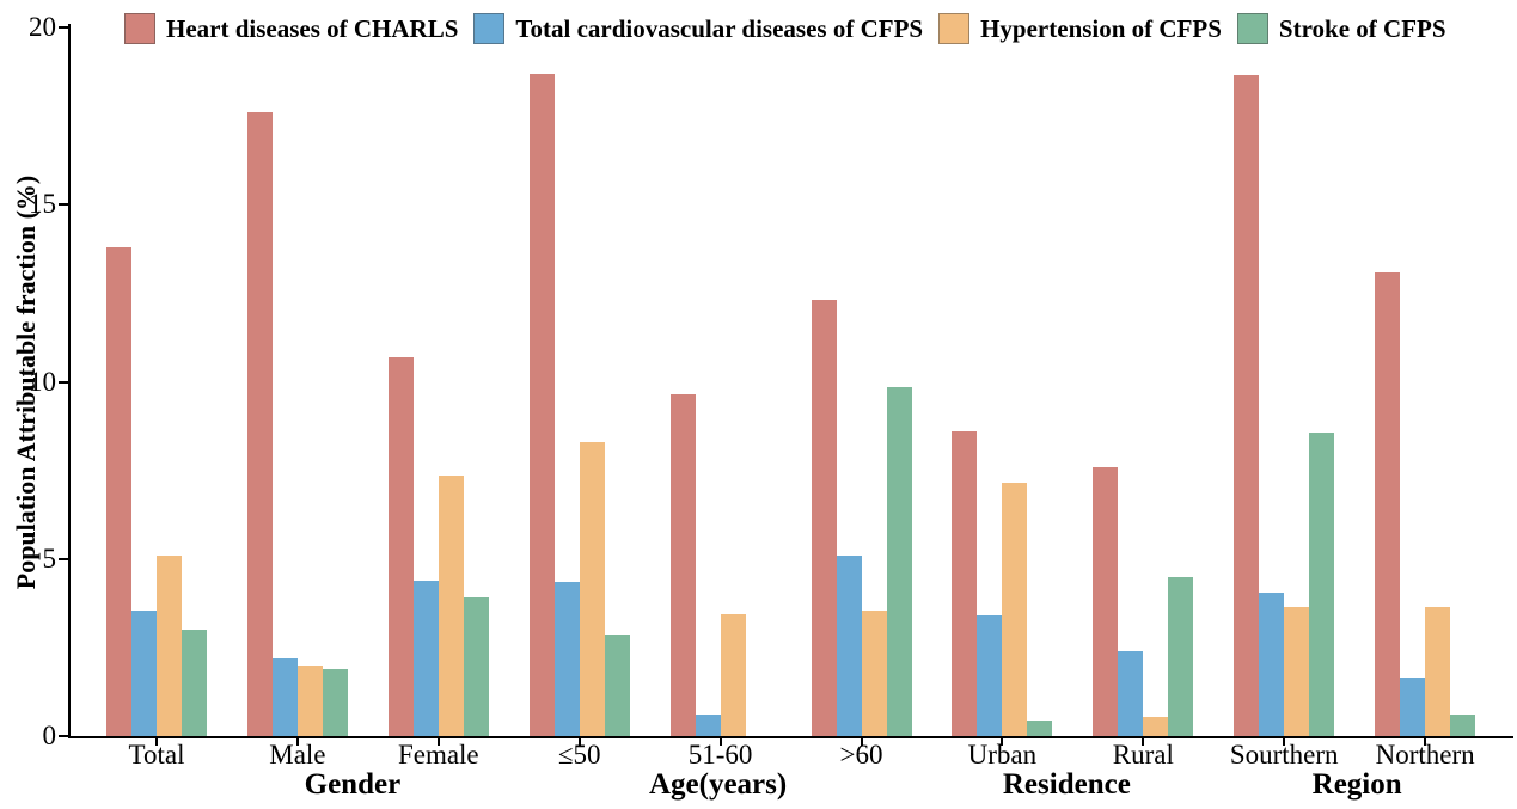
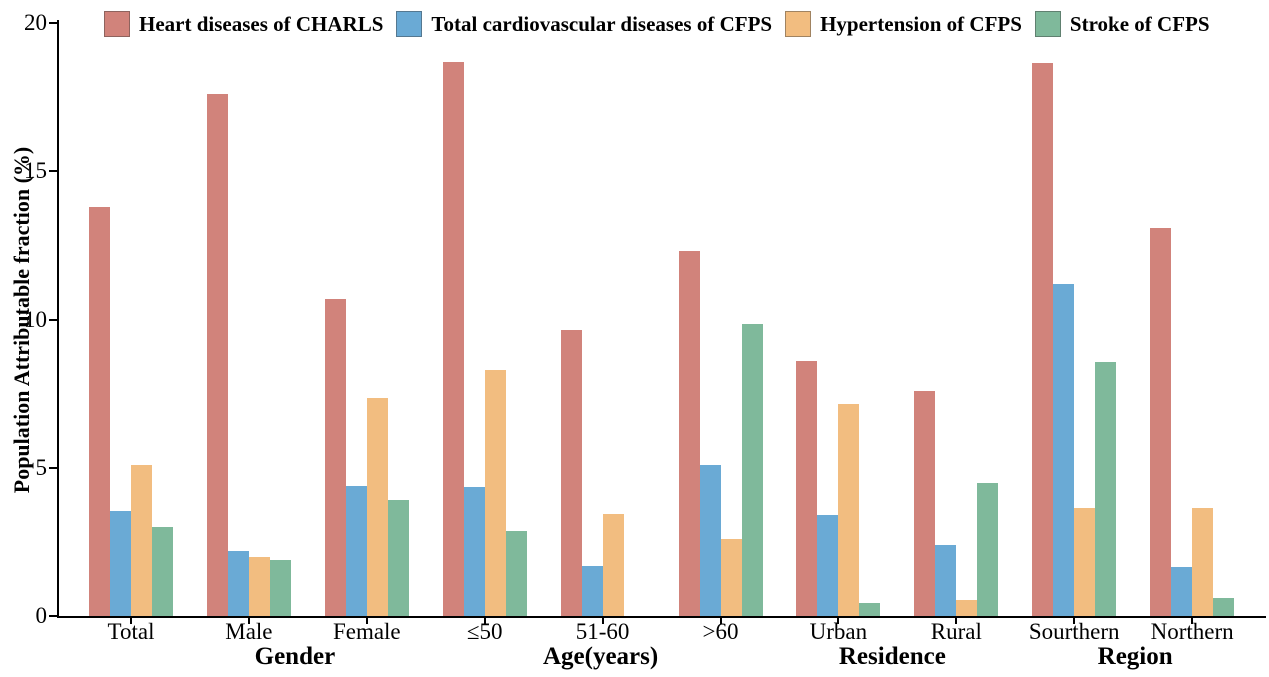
Total cardiovascular diseases of CFPS/51-60: 0.6 -> 1.7
Hypertension of CFPS/>60: 3.5 -> 2.6
Total cardiovascular diseases of CFPS/Sourthern: 4.0 -> 11.2
